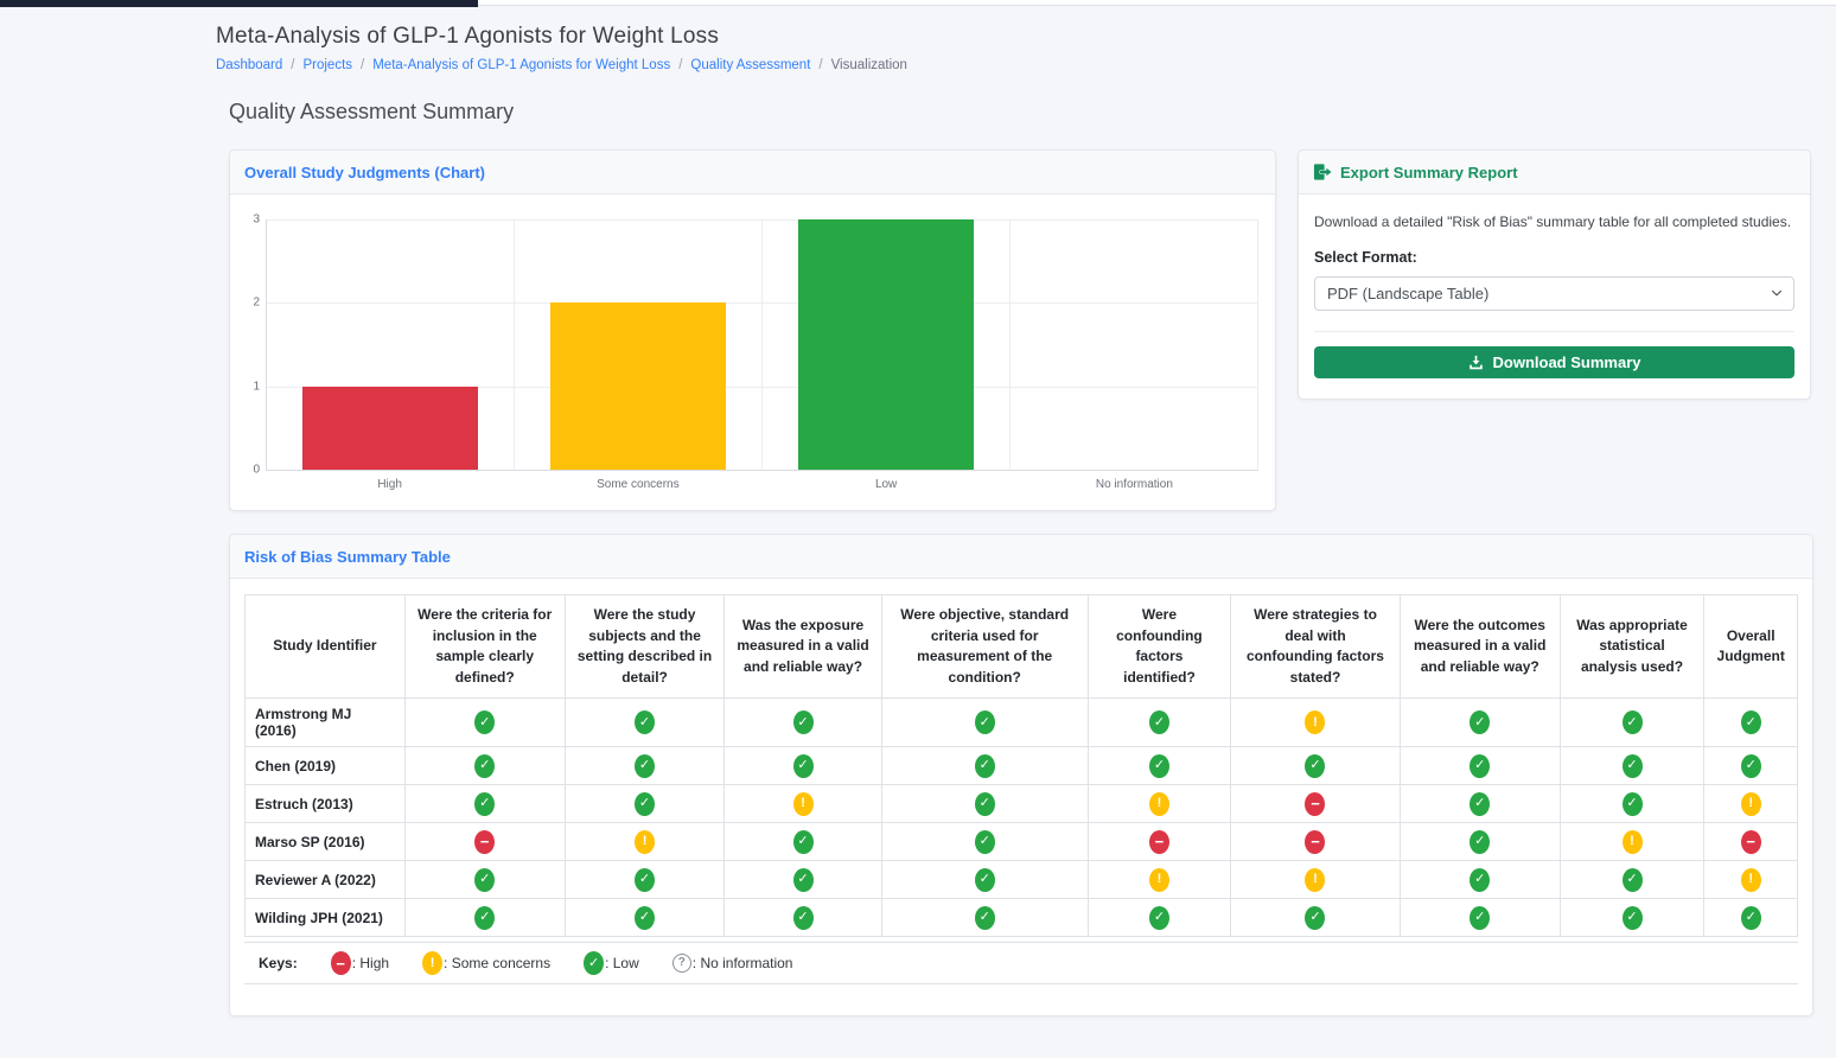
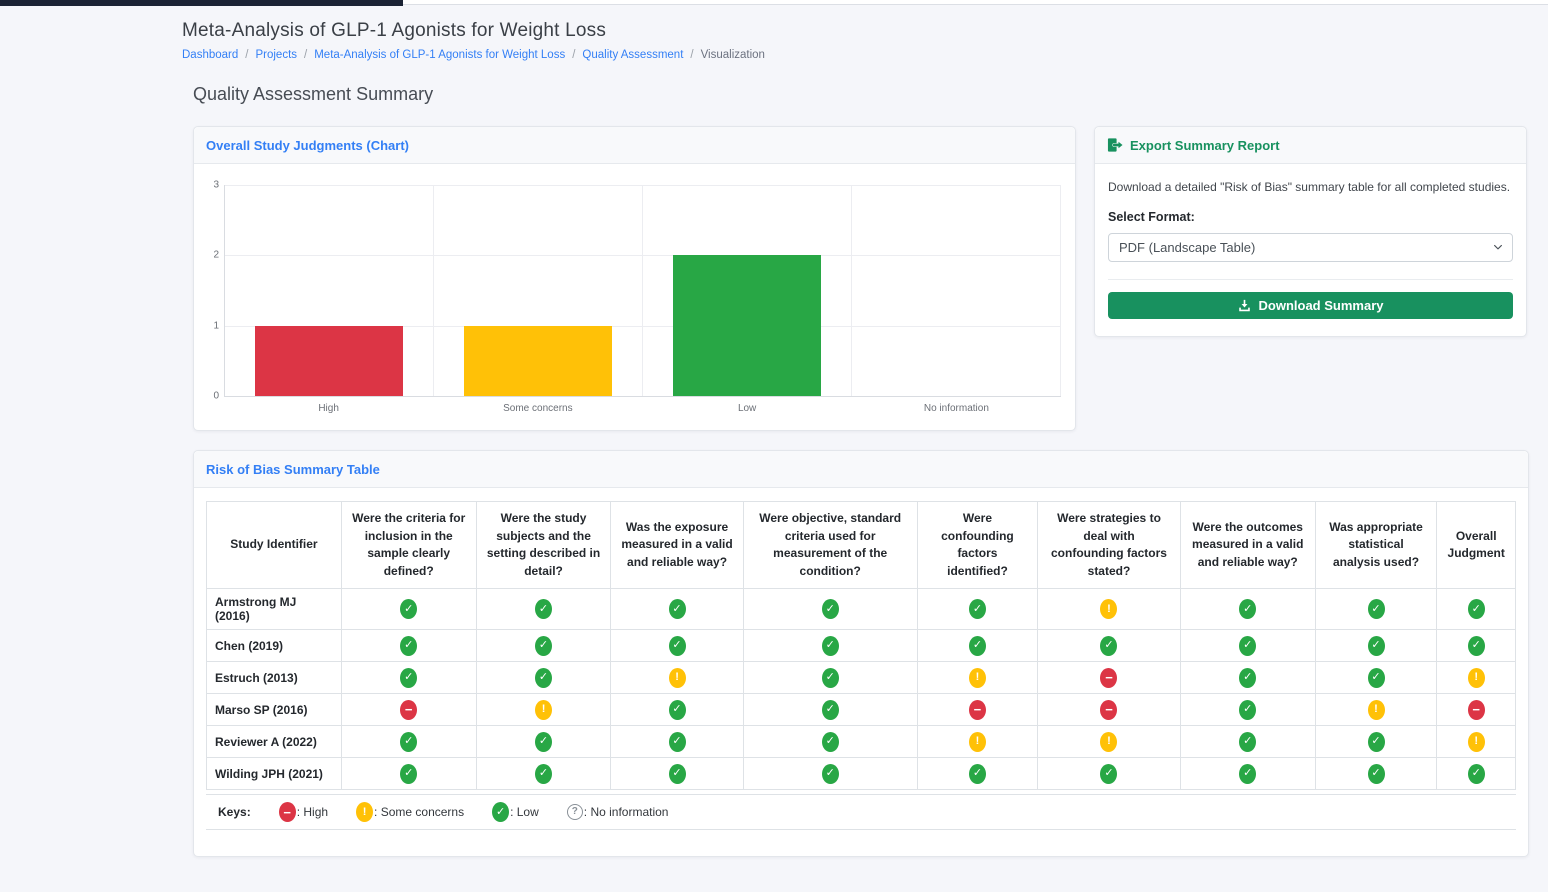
Some concerns: 2 -> 1
Low: 3 -> 2
